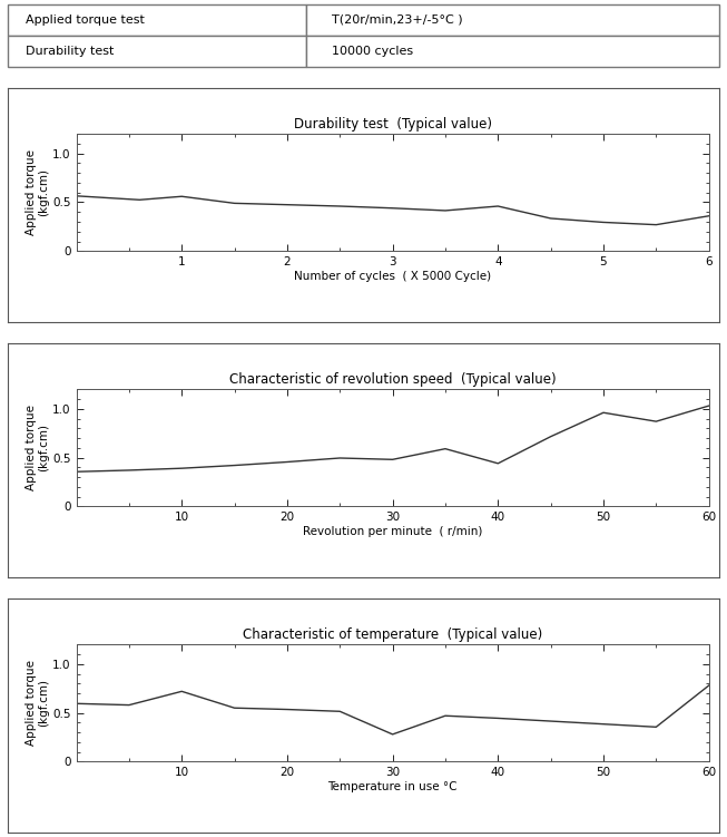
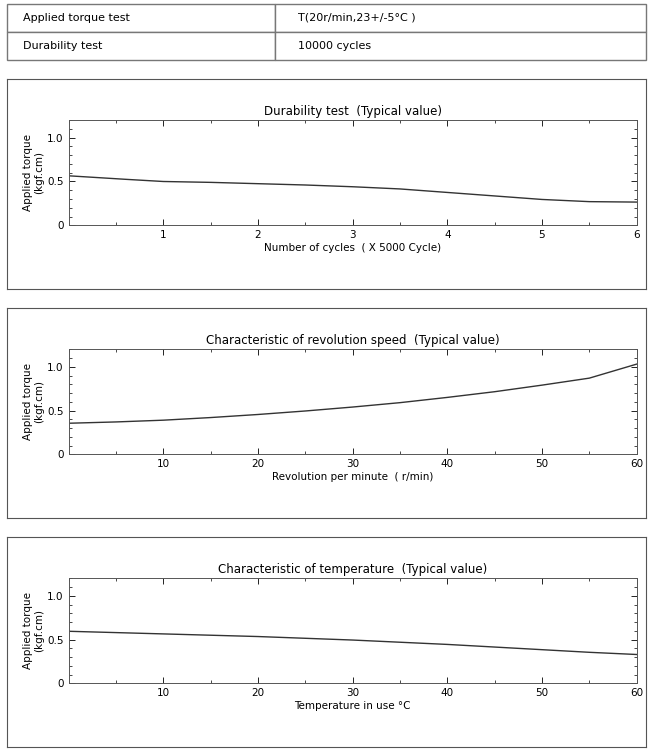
Durability test (Typical value)/1: 0.56 -> 0.50
Durability test (Typical value)/4: 0.46 -> 0.38
Durability test (Typical value)/6: 0.36 -> 0.27
Characteristic of revolution speed (Typical value)/30: 0.48 -> 0.54
Characteristic of revolution speed (Typical value)/40: 0.44 -> 0.65
Characteristic of revolution speed (Typical value)/50: 0.96 -> 0.79
Characteristic of temperature (Typical value)/10: 0.72 -> 0.56
Characteristic of temperature (Typical value)/30: 0.28 -> 0.49
Characteristic of temperature (Typical value)/60: 0.78 -> 0.33
